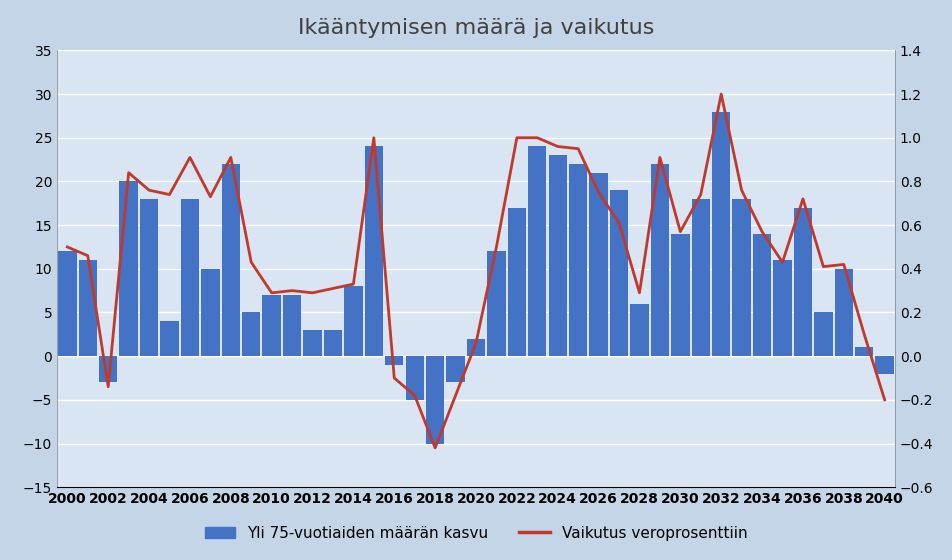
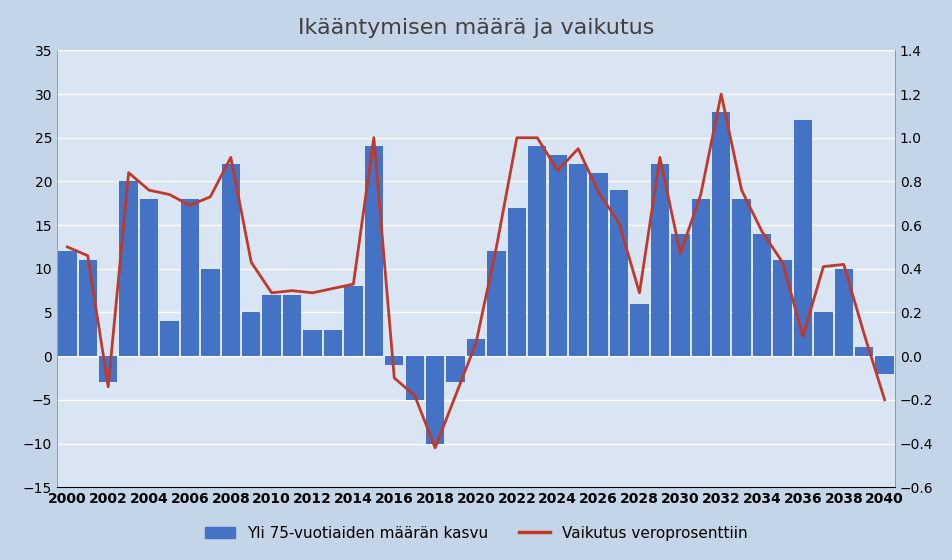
Vaikutus veroprosenttiin/2006: 0.91 -> 0.69
Vaikutus veroprosenttiin/2024: 0.96 -> 0.85
Vaikutus veroprosenttiin/2030: 0.57 -> 0.47
Yli 75-vuotiaiden määrän kasvu/2036: 17 -> 27
Vaikutus veroprosenttiin/2036: 0.72 -> 0.09
